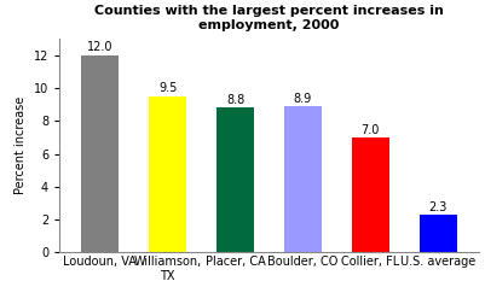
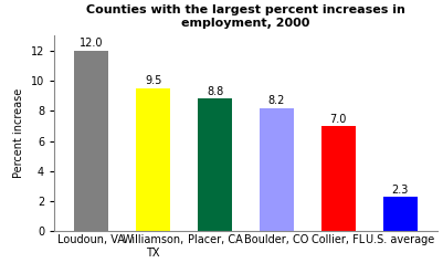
Boulder, CO: 8.9 -> 8.2
